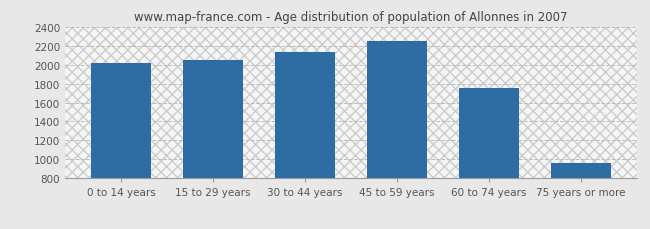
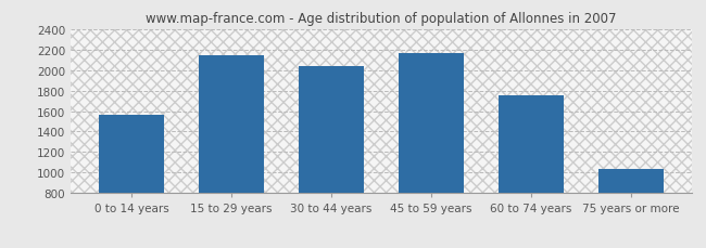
0 to 14 years: 2020 -> 1560
15 to 29 years: 2050 -> 2140
30 to 44 years: 2130 -> 2040
45 to 59 years: 2250 -> 2160
75 years or more: 960 -> 1040
